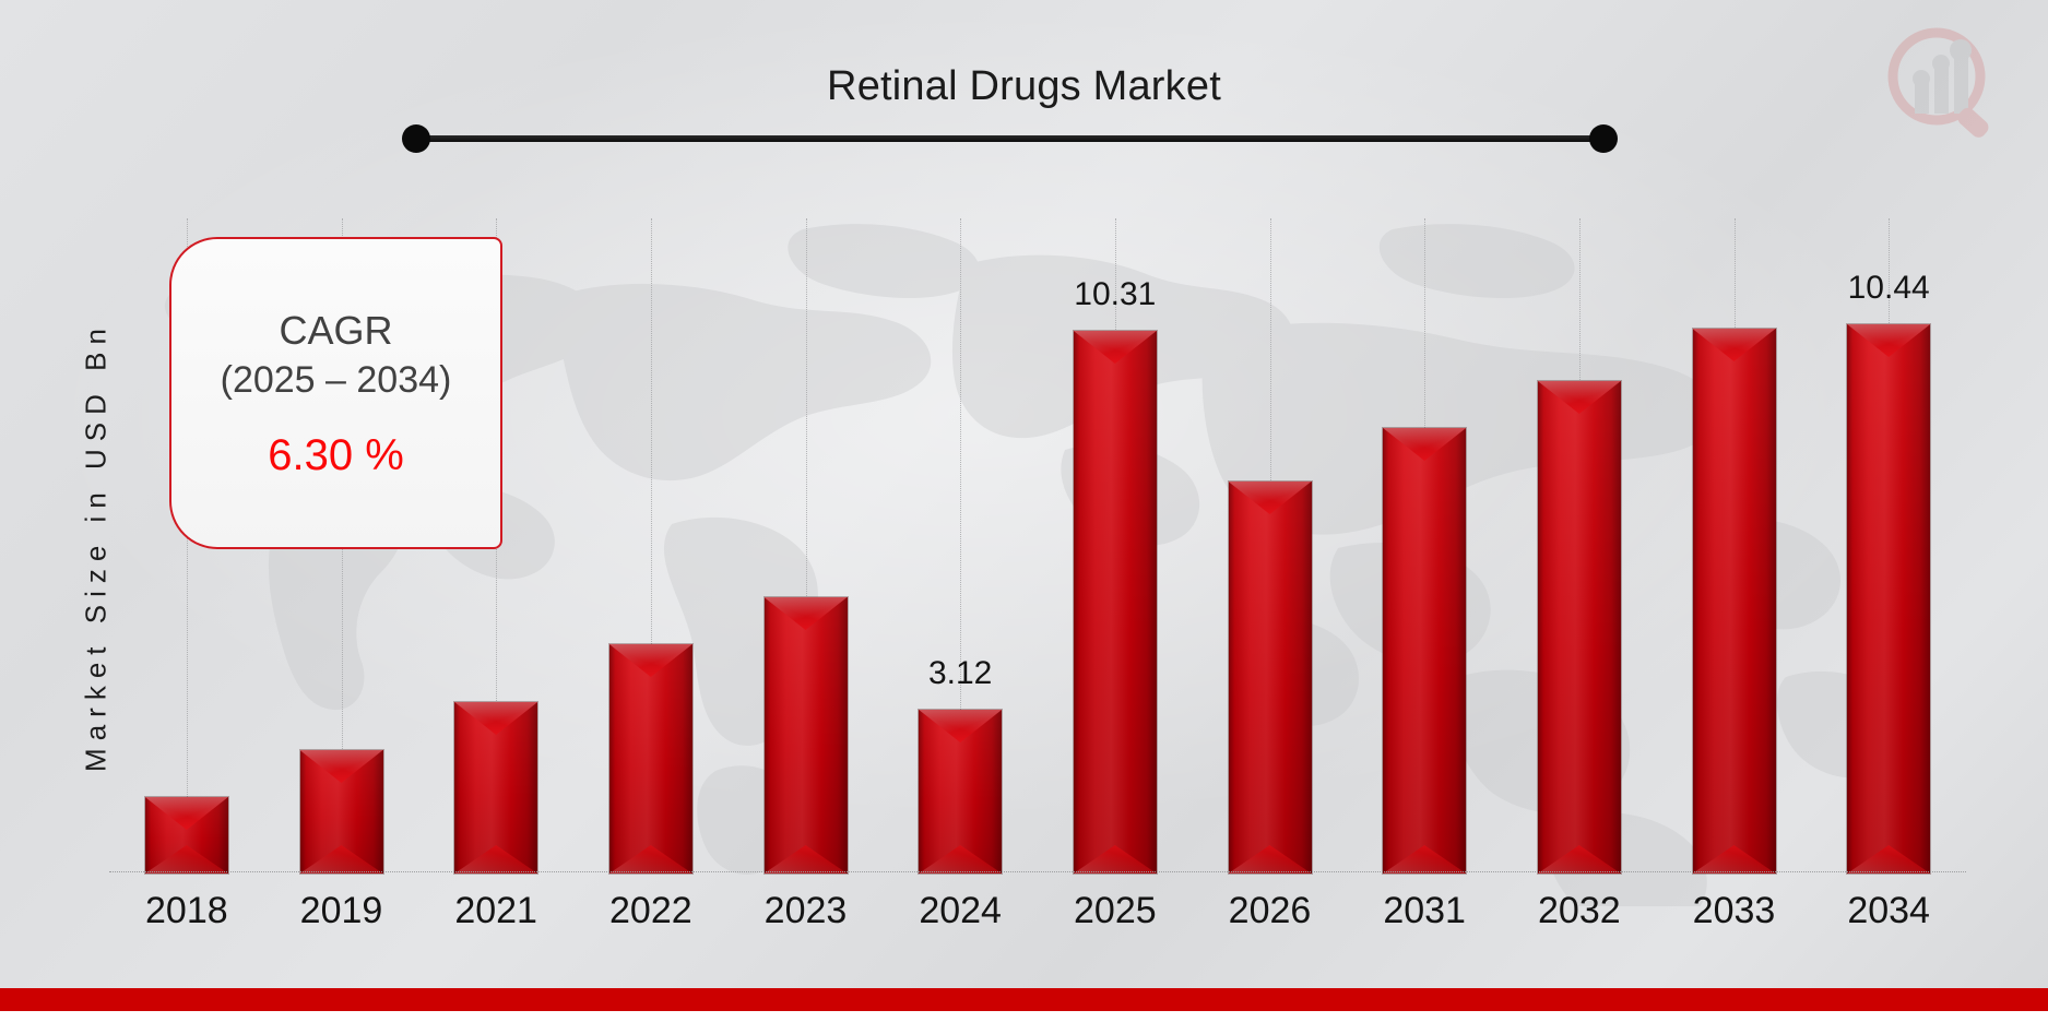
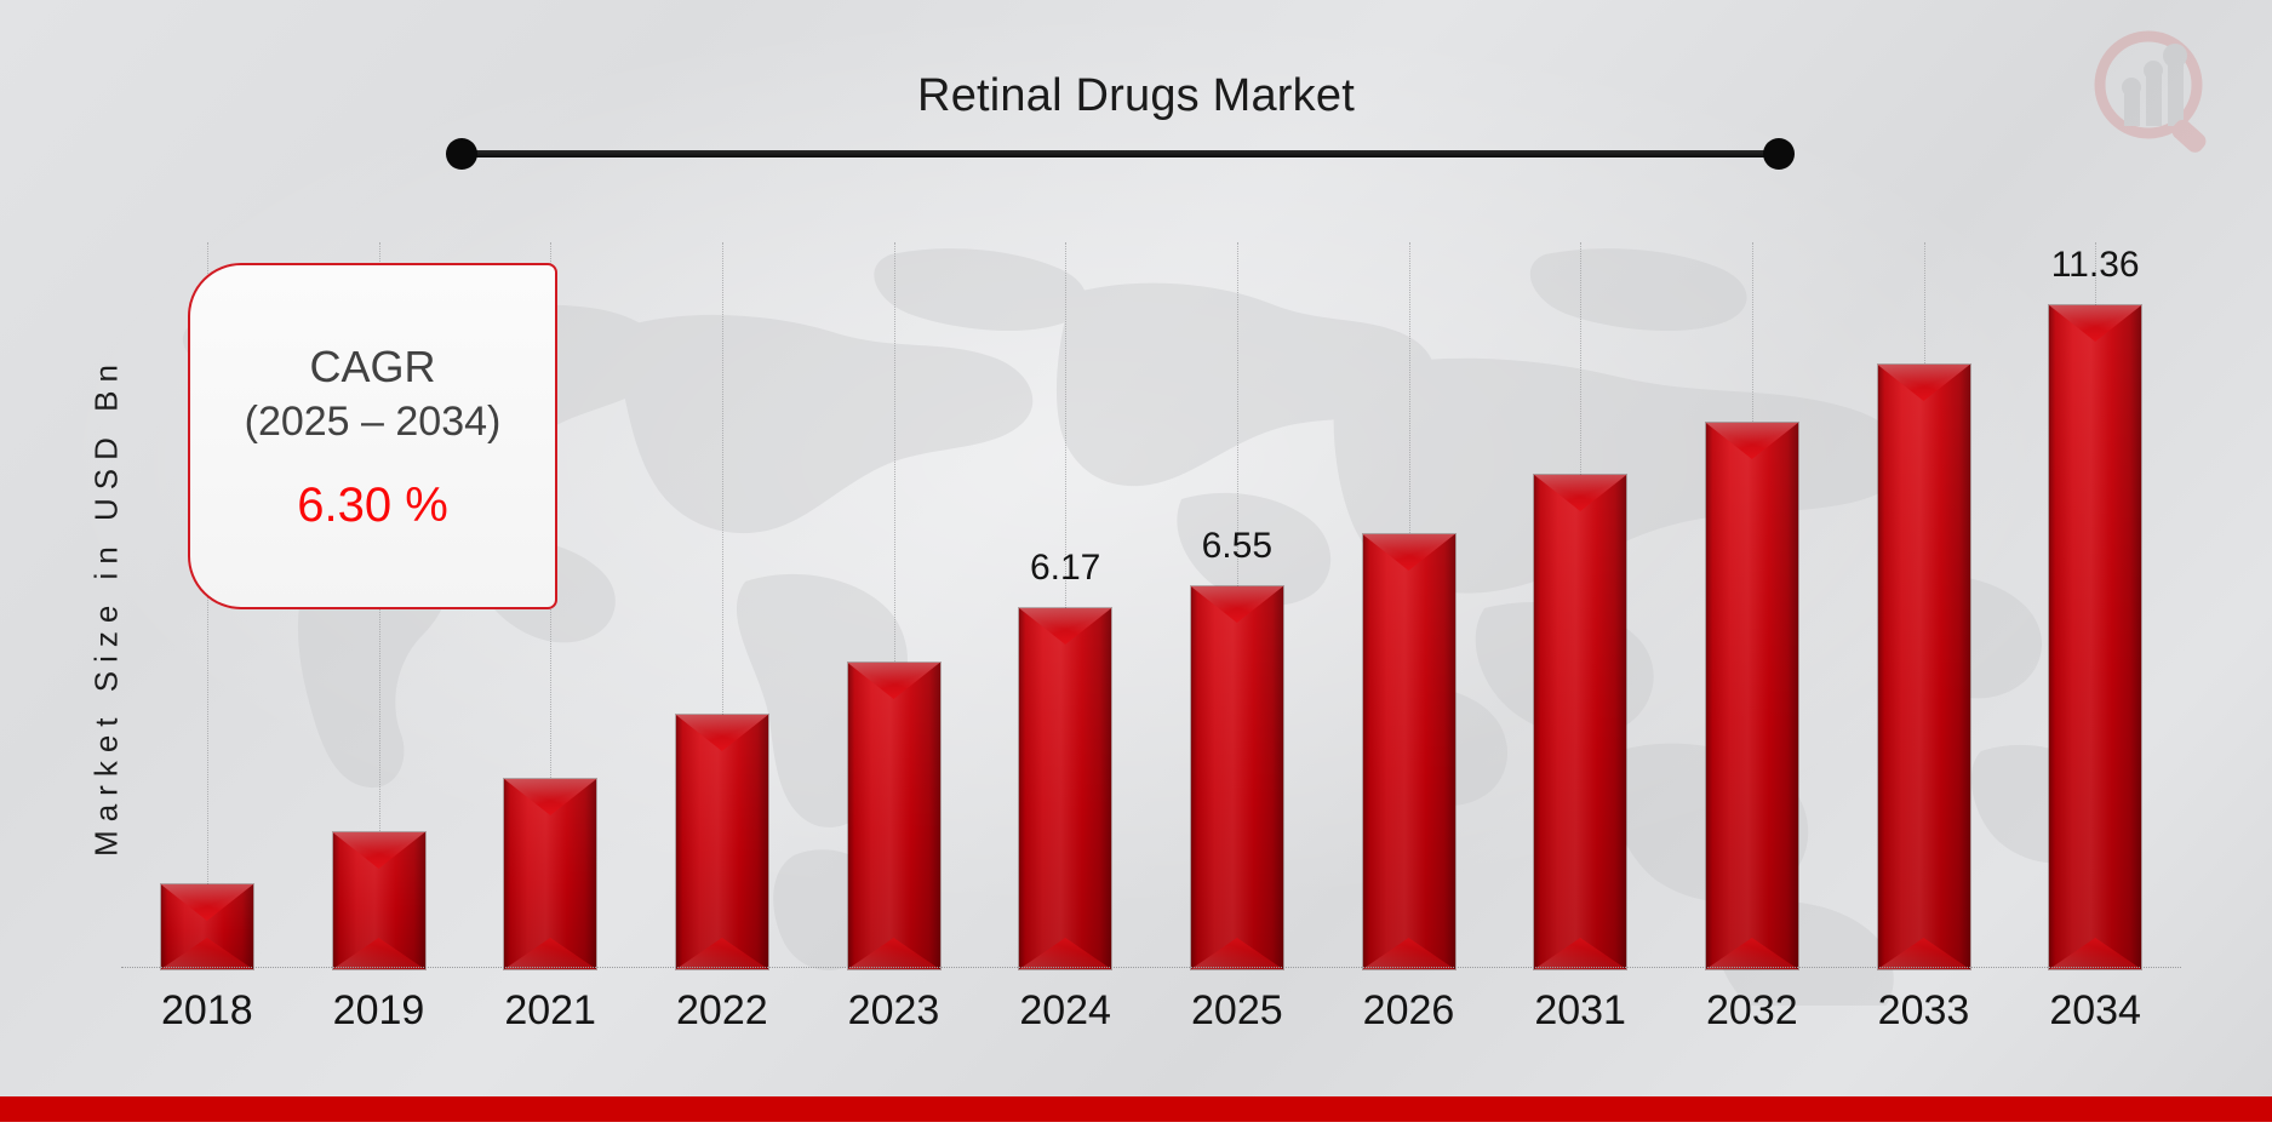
2024: 3.12 -> 6.17
2025: 10.31 -> 6.55
2034: 10.44 -> 11.36
